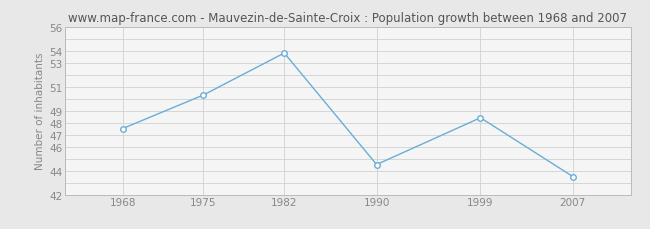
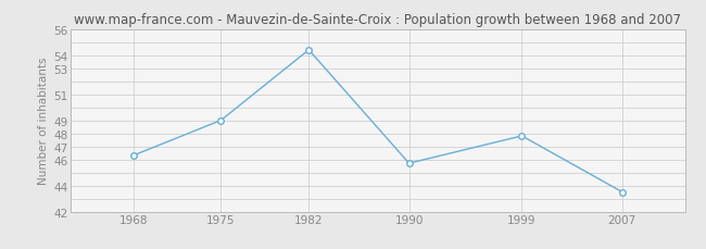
1968: 47.5 -> 46.3
1975: 50.3 -> 49.0
1982: 53.8 -> 54.4
1990: 44.5 -> 45.7
1999: 48.4 -> 47.8
